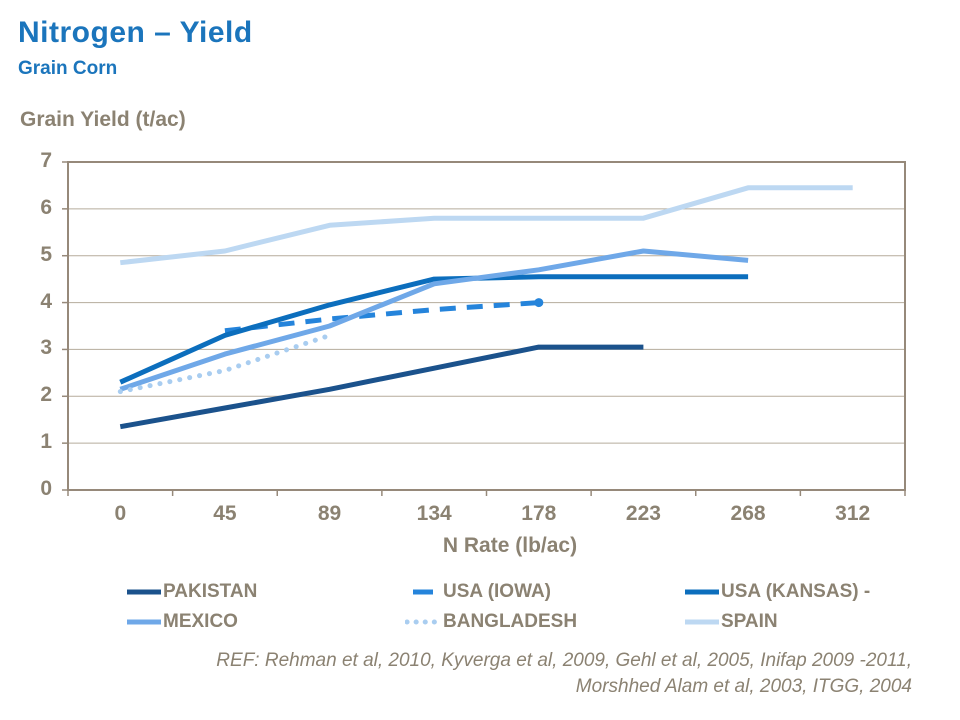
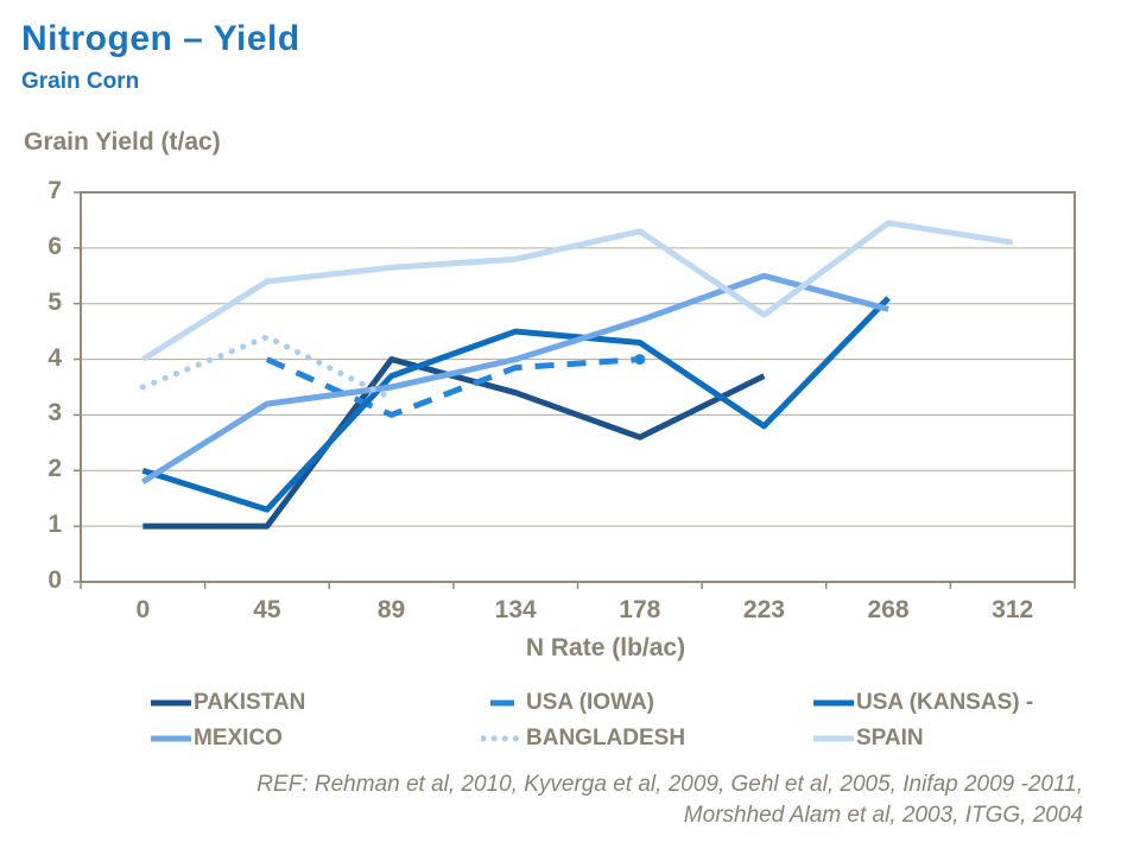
PAKISTAN/0: 1.4 -> 1.0
USA (KANSAS) -/0: 2.3 -> 2.0
MEXICO/0: 2.1 -> 1.8
BANGLADESH/0: 2.1 -> 3.5
SPAIN/0: 4.8 -> 4.0
PAKISTAN/45: 1.8 -> 1.0
USA (IOWA)/45: 3.4 -> 4.0
USA (KANSAS) -/45: 3.3 -> 1.3
MEXICO/45: 2.9 -> 3.2
BANGLADESH/45: 2.5 -> 4.4
SPAIN/45: 5.1 -> 5.4
PAKISTAN/89: 2.1 -> 4.0
USA (IOWA)/89: 3.6 -> 3.0
USA (KANSAS) -/89: 4.0 -> 3.7
PAKISTAN/134: 2.6 -> 3.4
MEXICO/134: 4.4 -> 4.0
PAKISTAN/178: 3.0 -> 2.6
USA (KANSAS) -/178: 4.5 -> 4.3
SPAIN/178: 5.8 -> 6.3
PAKISTAN/223: 3.0 -> 3.7
USA (KANSAS) -/223: 4.5 -> 2.8
MEXICO/223: 5.1 -> 5.5
SPAIN/223: 5.8 -> 4.8
USA (KANSAS) -/268: 4.5 -> 5.1
SPAIN/312: 6.5 -> 6.1
